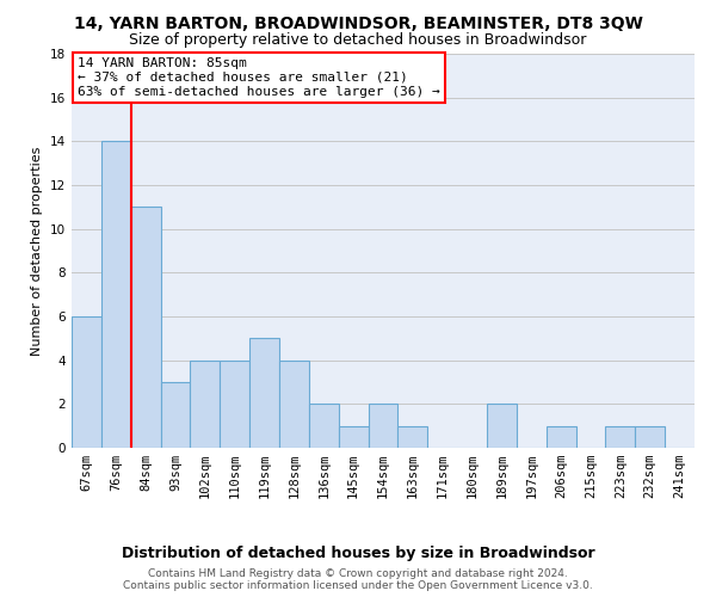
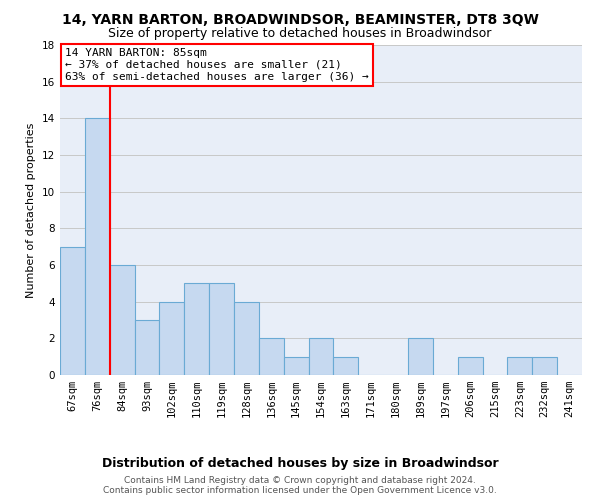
67sqm: 6 -> 7
84sqm: 11 -> 6
110sqm: 4 -> 5
